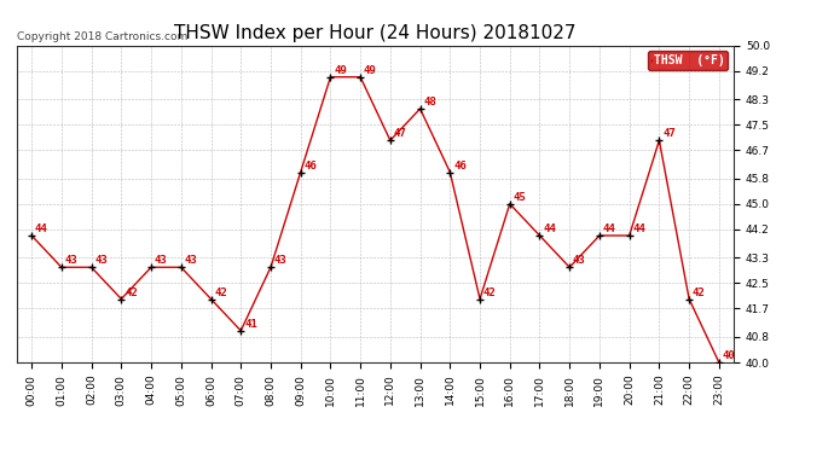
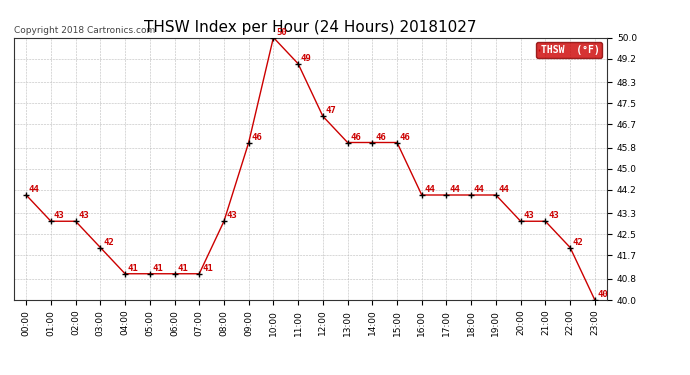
04:00: 43 -> 41
05:00: 43 -> 41
06:00: 42 -> 41
10:00: 49 -> 50
13:00: 48 -> 46
15:00: 42 -> 46
16:00: 45 -> 44
18:00: 43 -> 44
20:00: 44 -> 43
21:00: 47 -> 43
